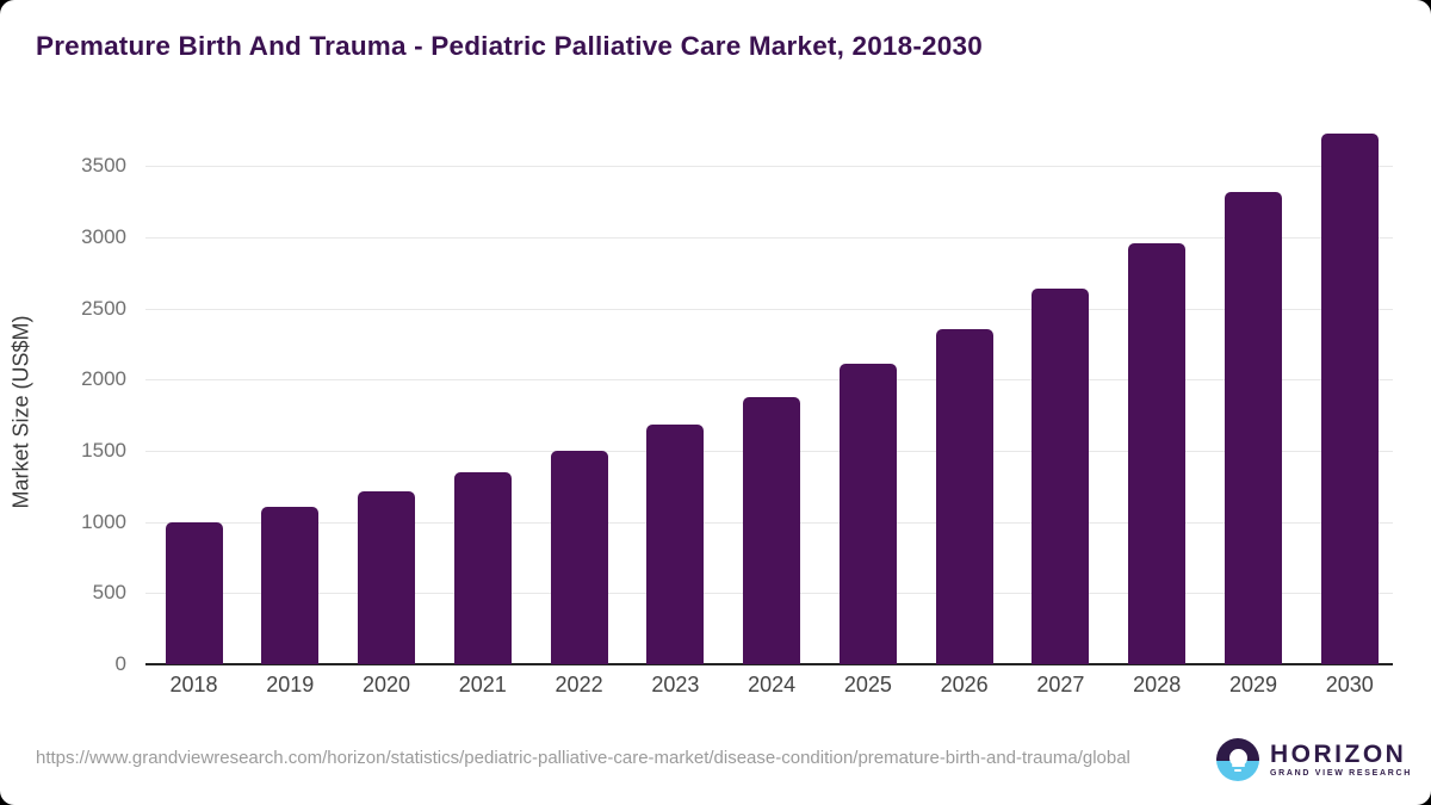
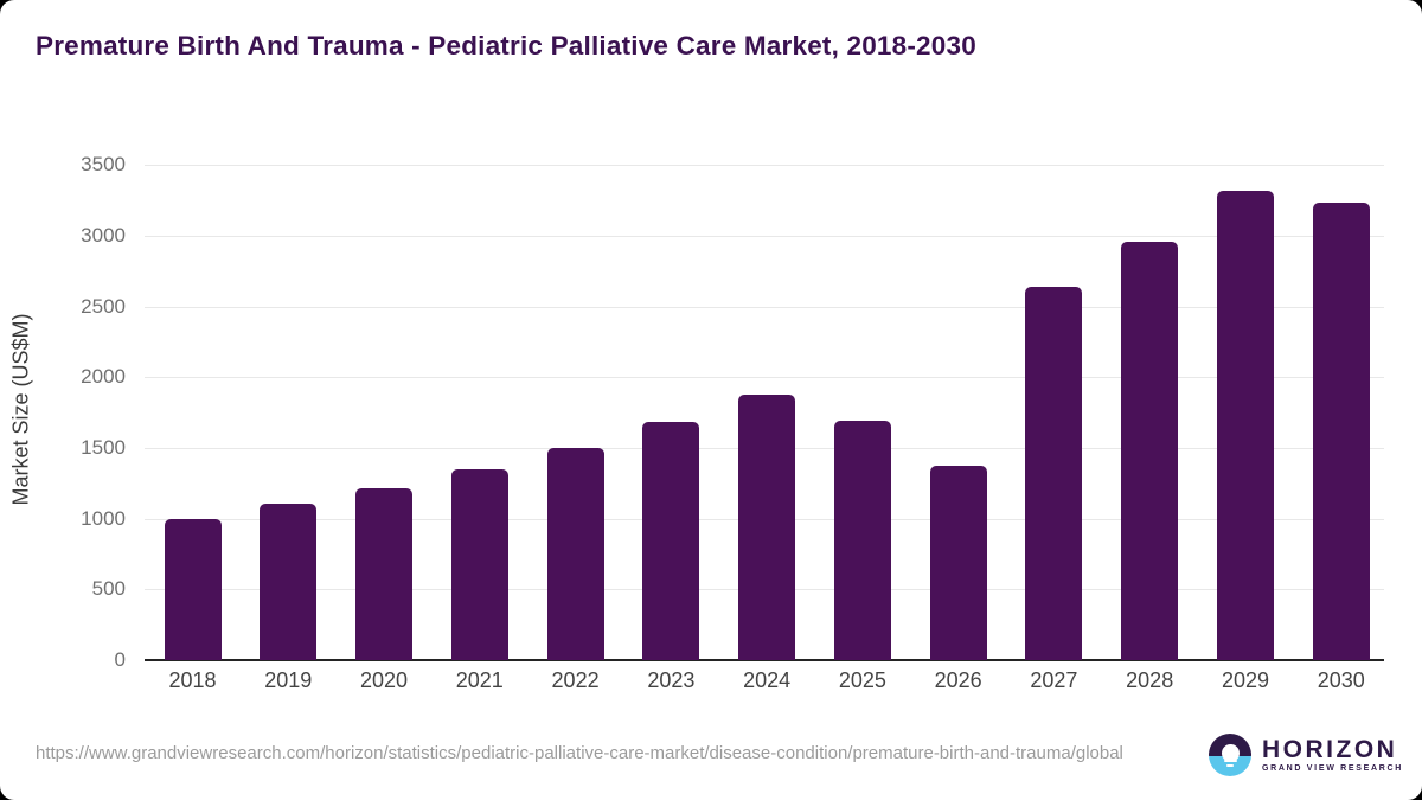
2025: 2110 -> 1690
2026: 2360 -> 1370
2030: 3720 -> 3230
